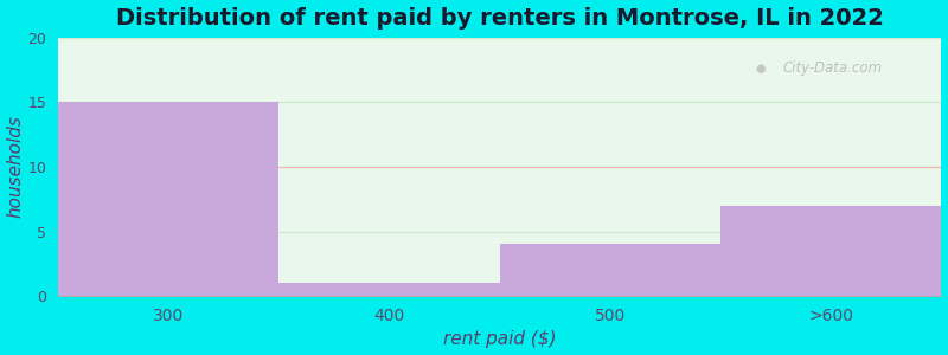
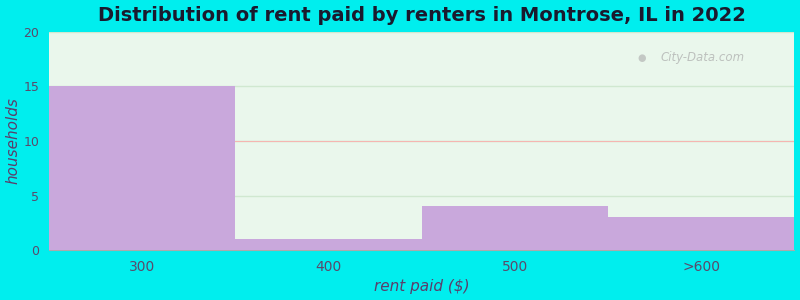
>600: 7 -> 3
